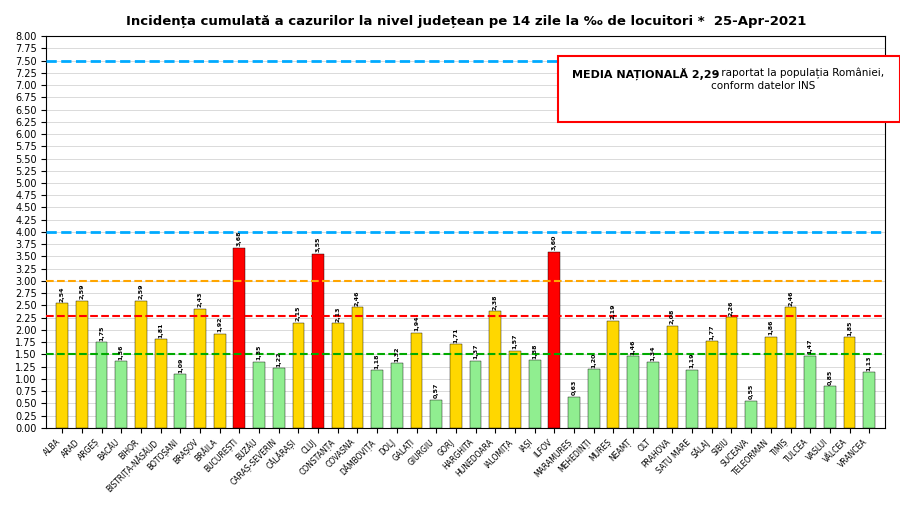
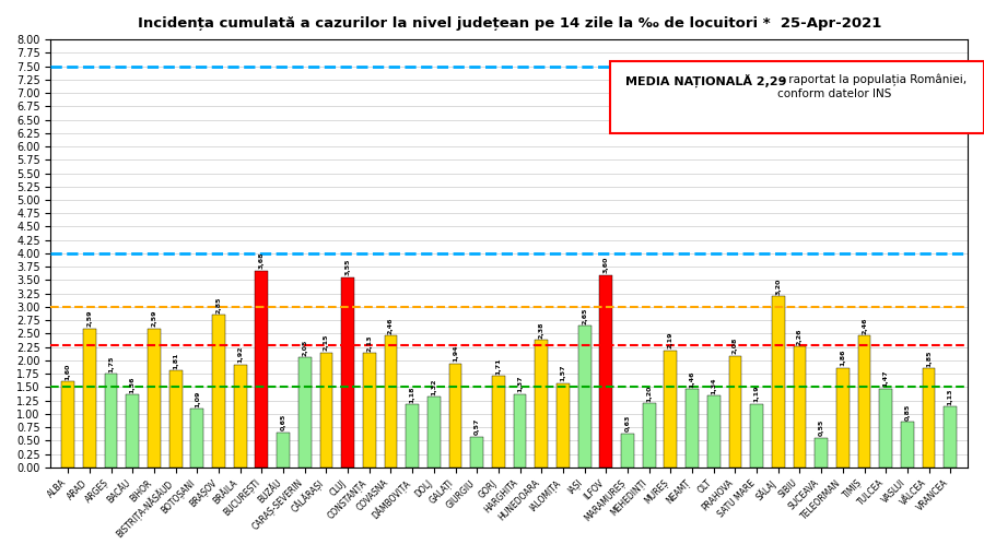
ALBA: 2.54 -> 1.60
BRAȘOV: 2.43 -> 2.85
BUZĂU: 1.35 -> 0.65
CARAȘ-SEVERIN: 1.22 -> 2.05
IAȘI: 1.38 -> 2.65
SĂLAJ: 1.77 -> 3.20
